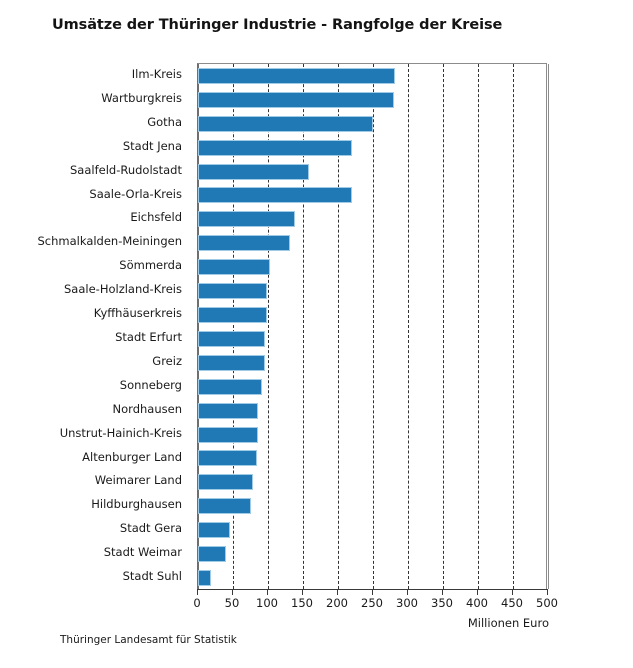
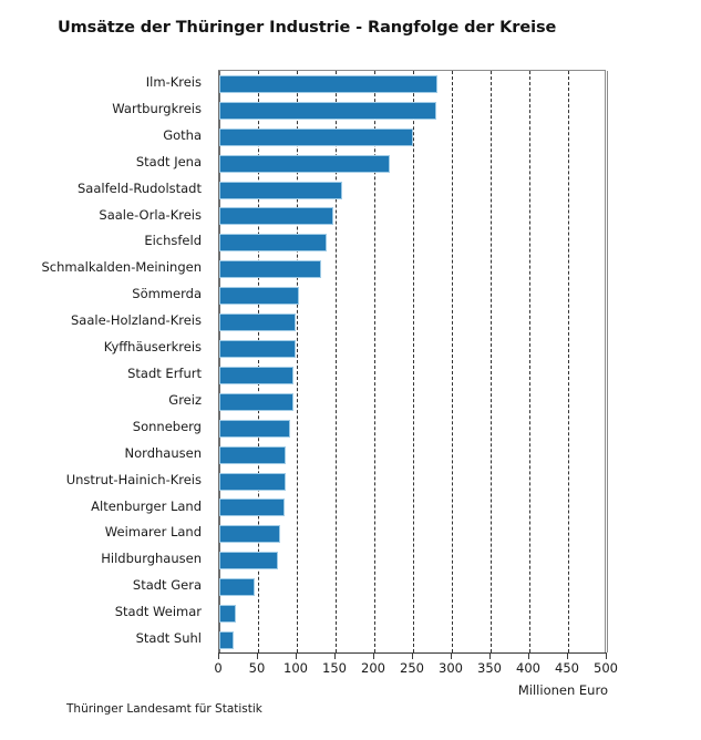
Saale-Orla-Kreis: 220 -> 150
Stadt Weimar: 40 -> 20
